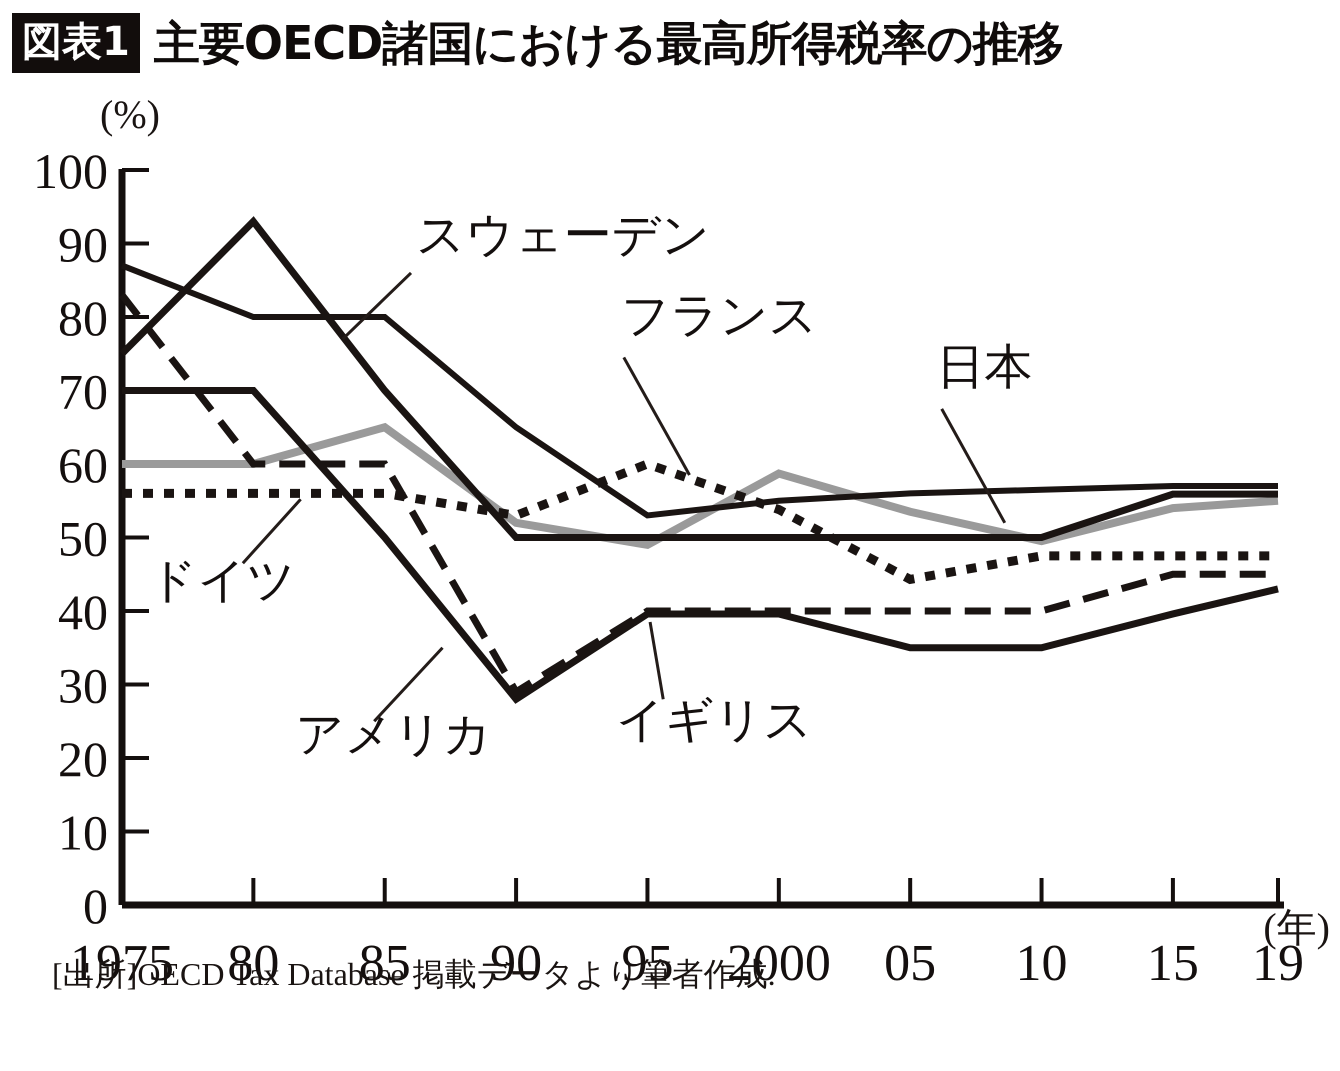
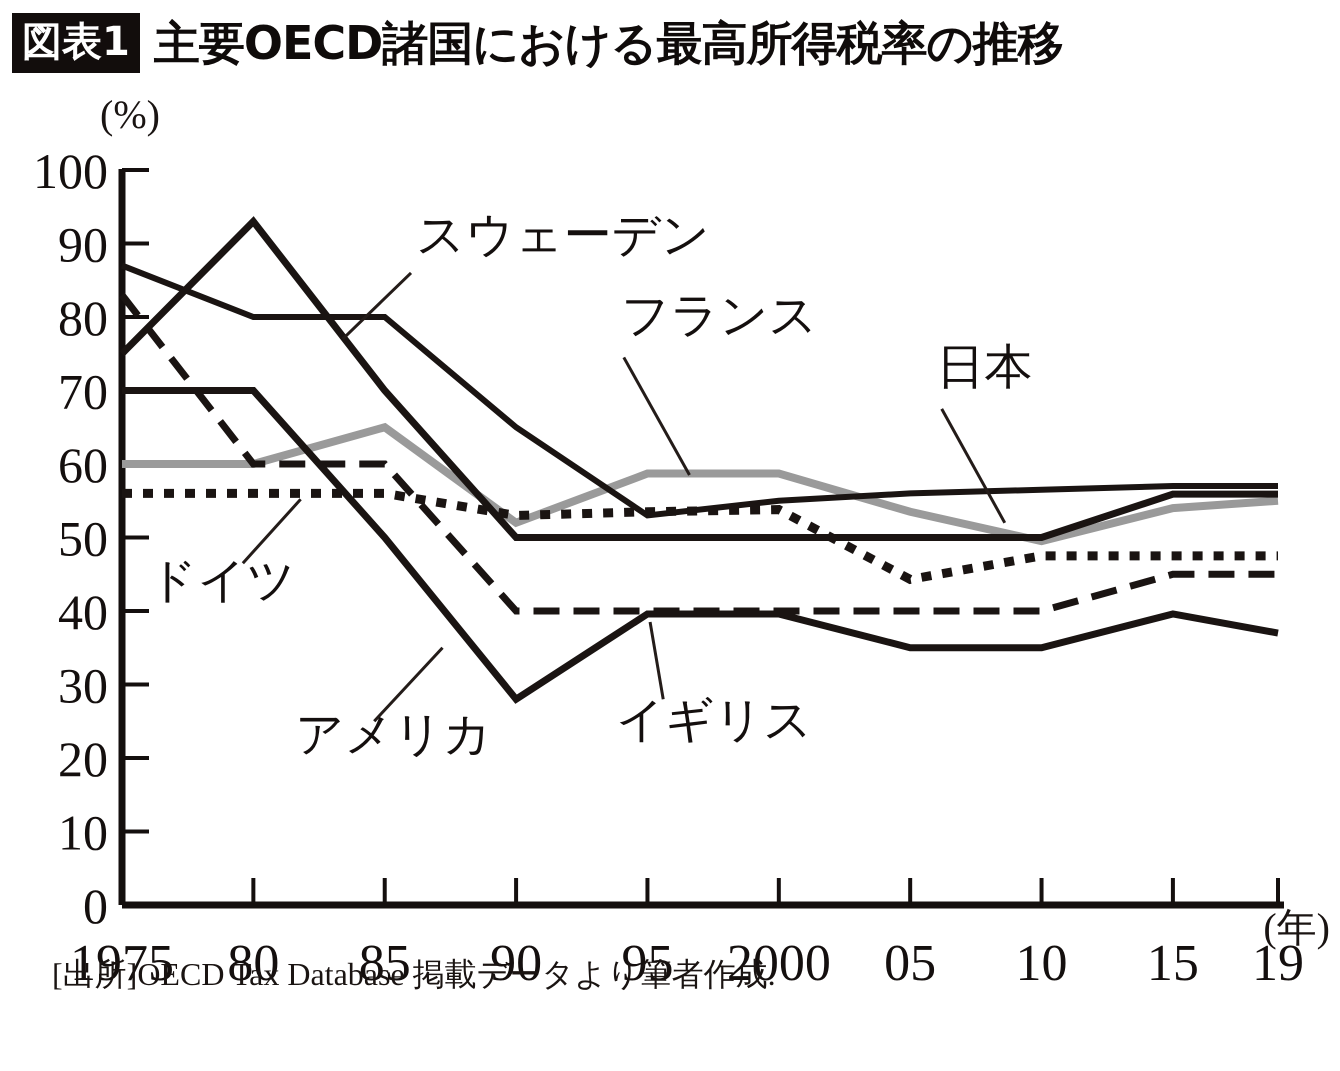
イギリス/90: 29 -> 40
フランス/95: 49 -> 59
ドイツ/95: 60 -> 54
アメリカ/19: 43 -> 37
